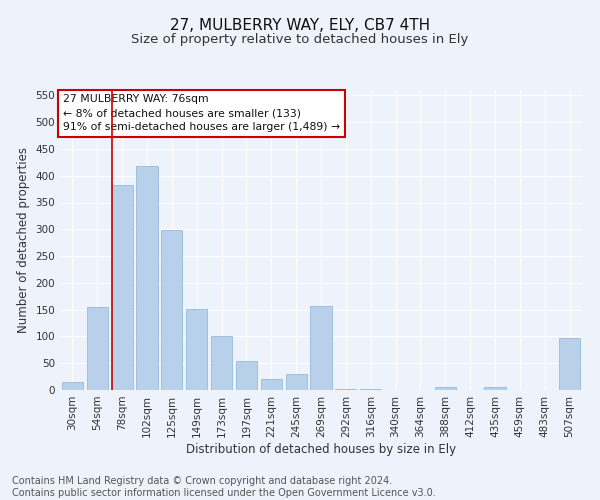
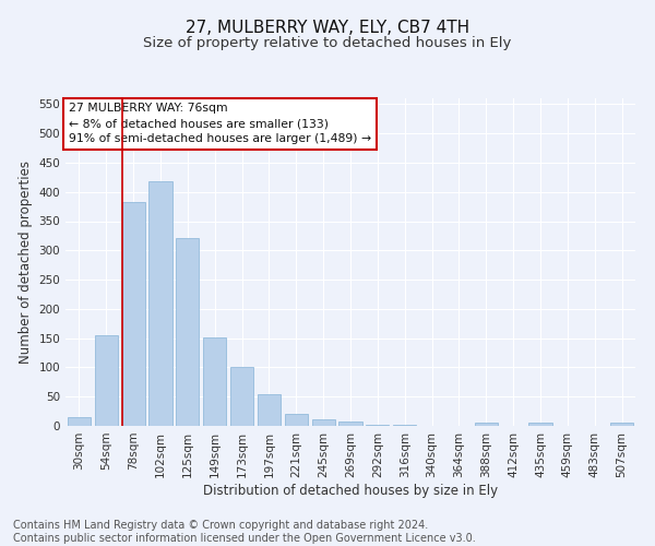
125sqm: 298 -> 322
245sqm: 30 -> 12
269sqm: 156 -> 7
507sqm: 98 -> 5
